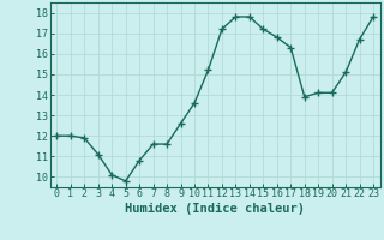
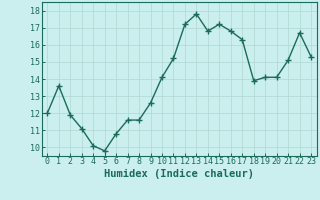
1: 12.0 -> 13.6
10: 13.6 -> 14.1
14: 17.8 -> 16.8
23: 17.8 -> 15.3
